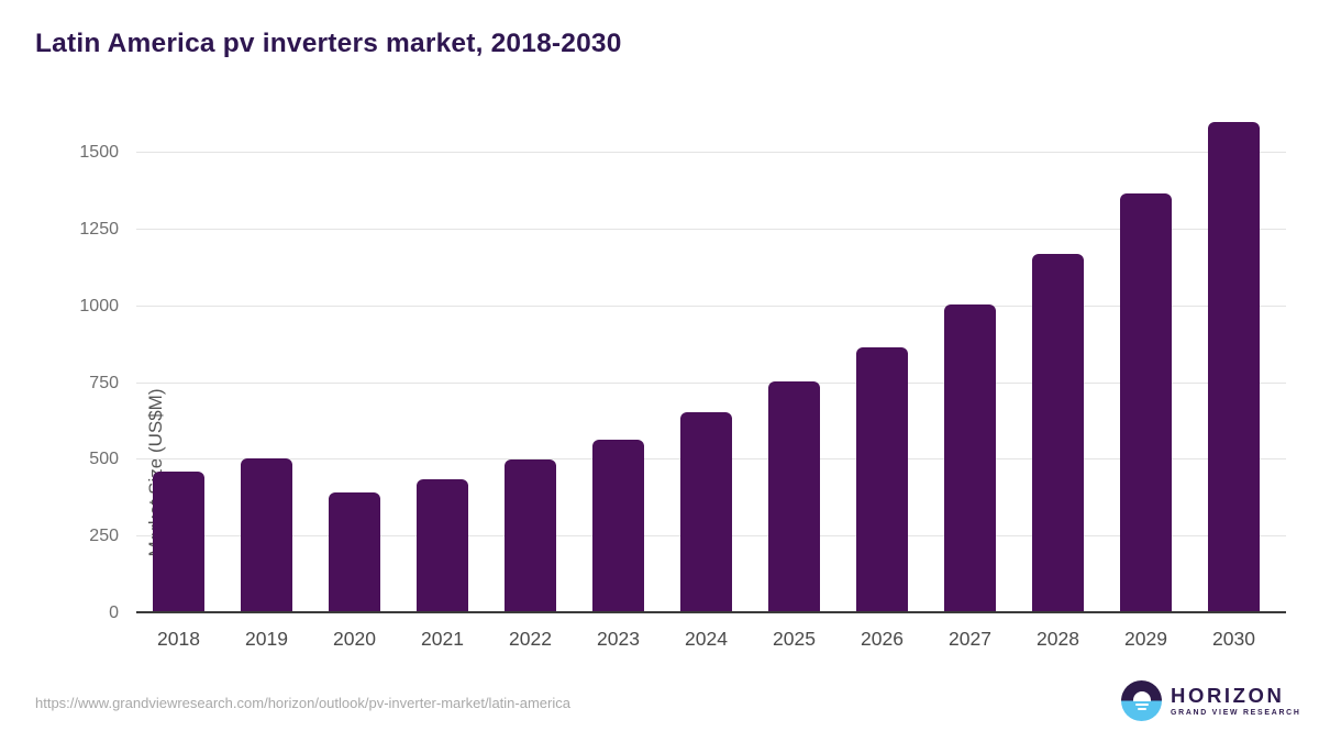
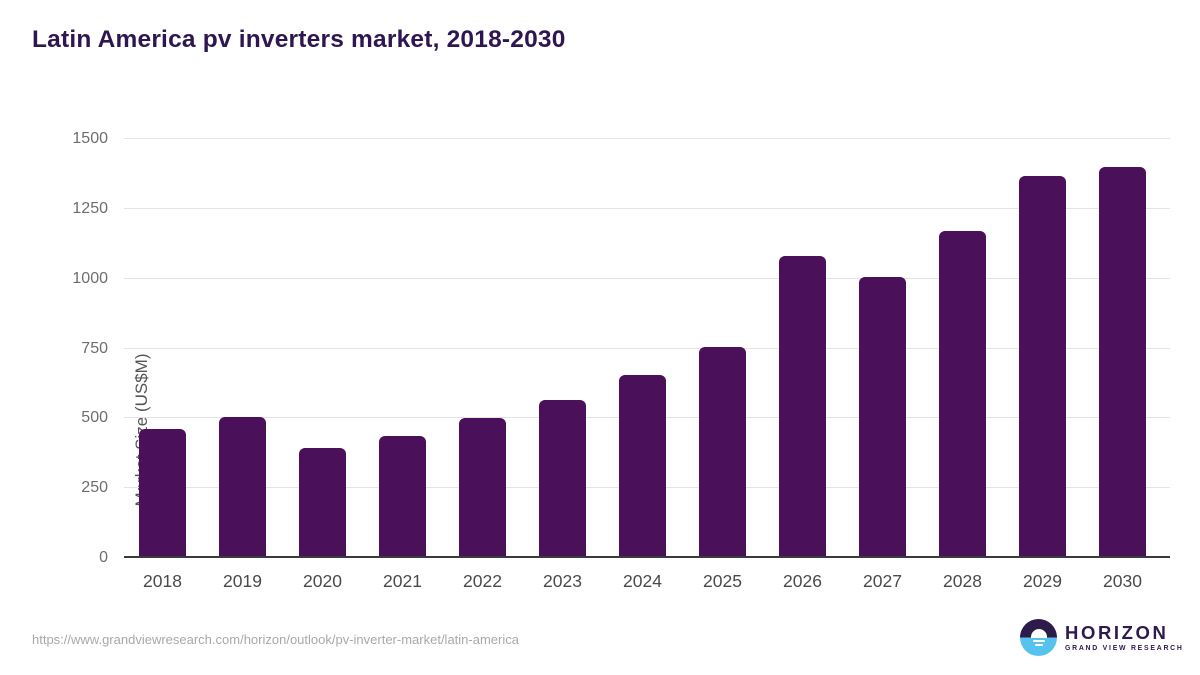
2026: 870 -> 1080
2030: 1600 -> 1400
